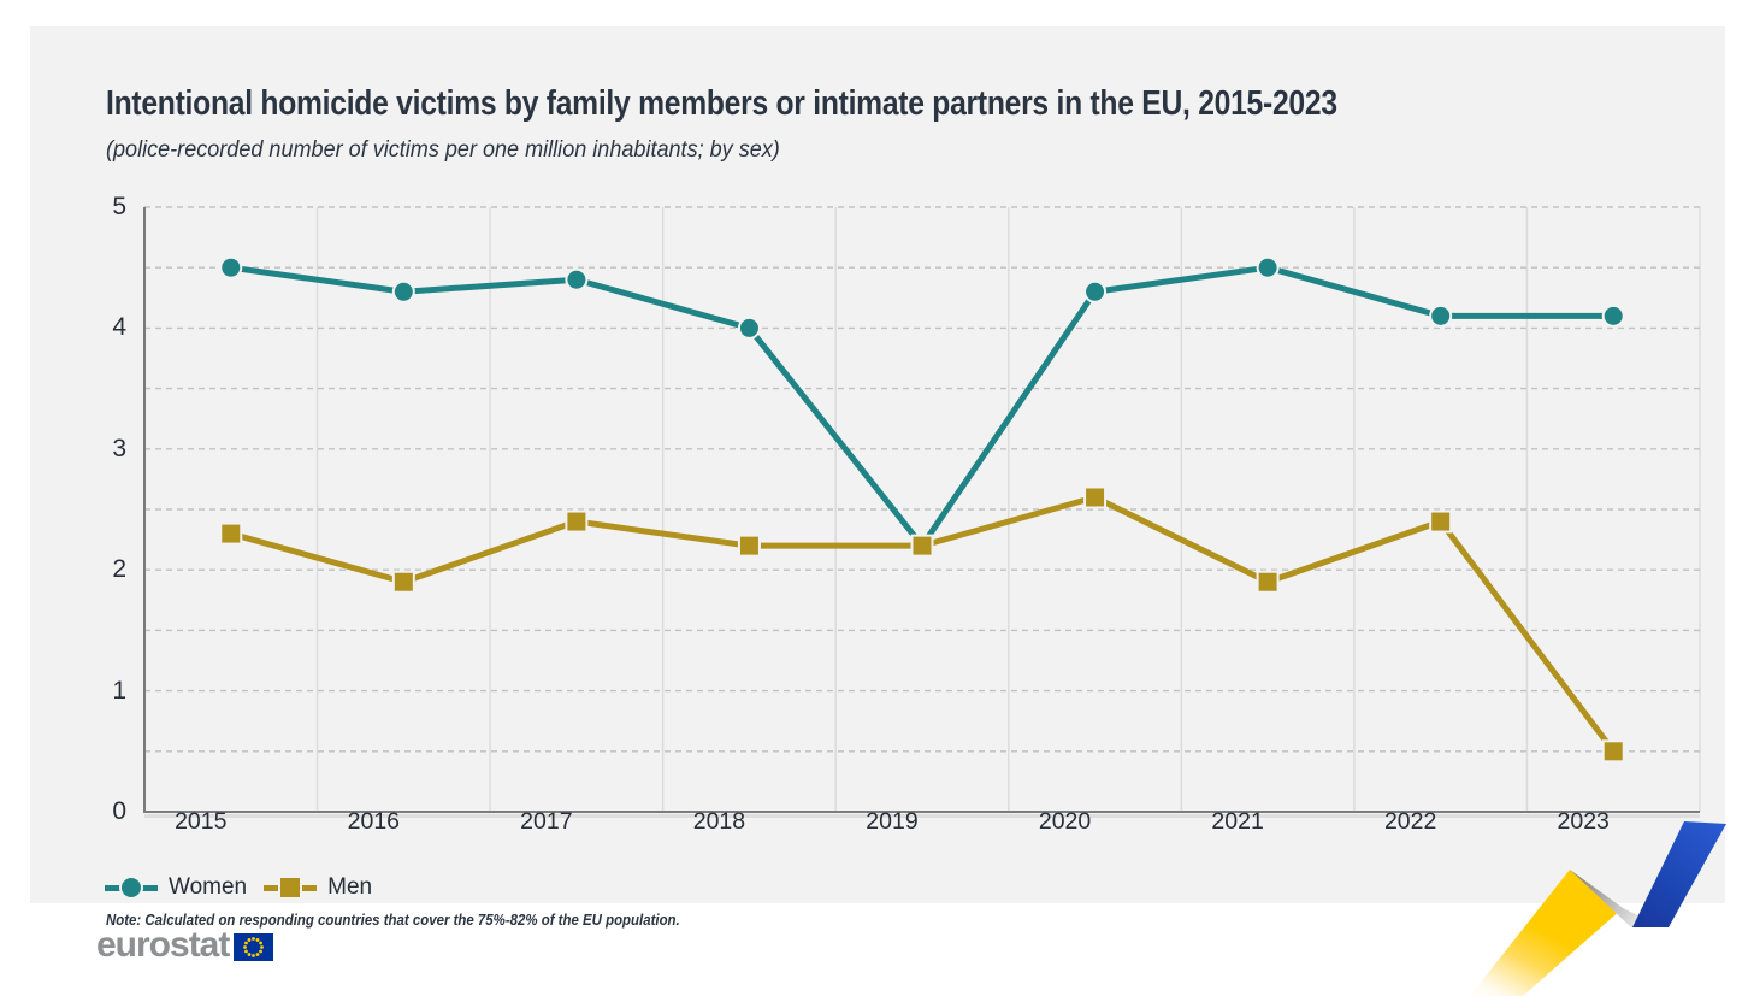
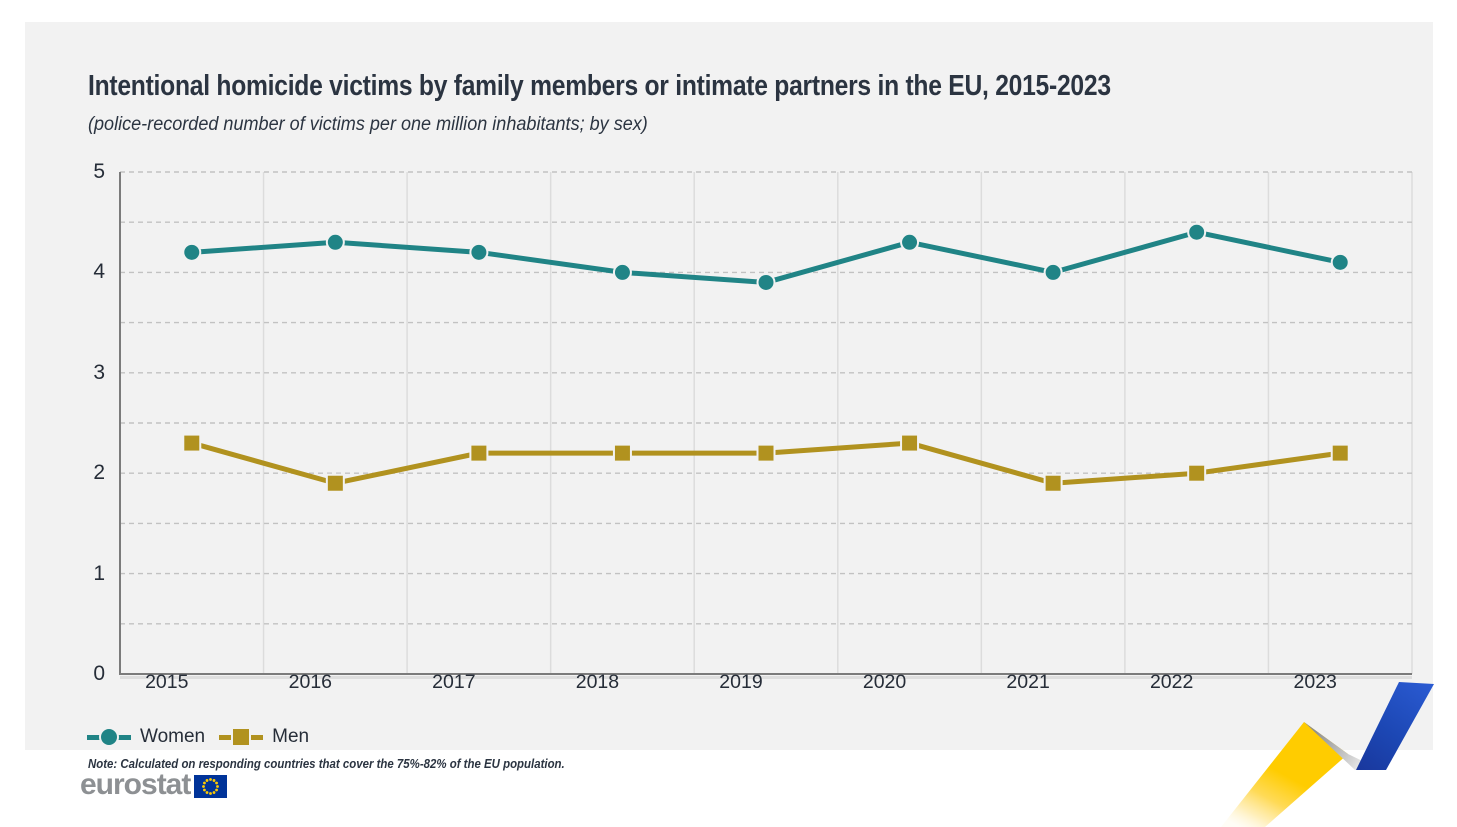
Women/2015: 4.5 -> 4.2
Women/2017: 4.4 -> 4.2
Men/2017: 2.4 -> 2.2
Women/2019: 2.2 -> 3.9
Men/2020: 2.6 -> 2.3
Women/2021: 4.5 -> 4.0
Women/2022: 4.1 -> 4.4
Men/2022: 2.4 -> 2.0
Men/2023: 0.5 -> 2.2
